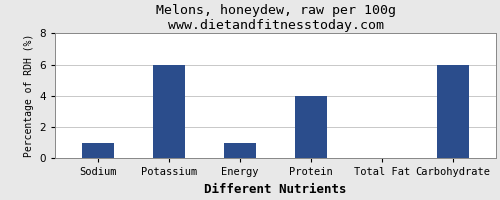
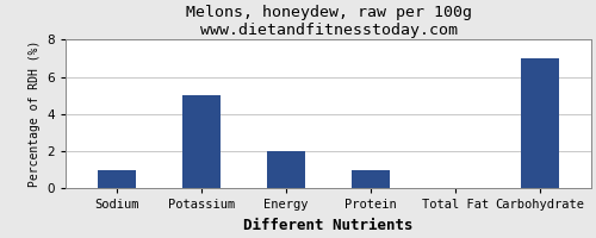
Potassium: 6 -> 5
Energy: 1 -> 2
Protein: 4 -> 1
Carbohydrate: 6 -> 7
